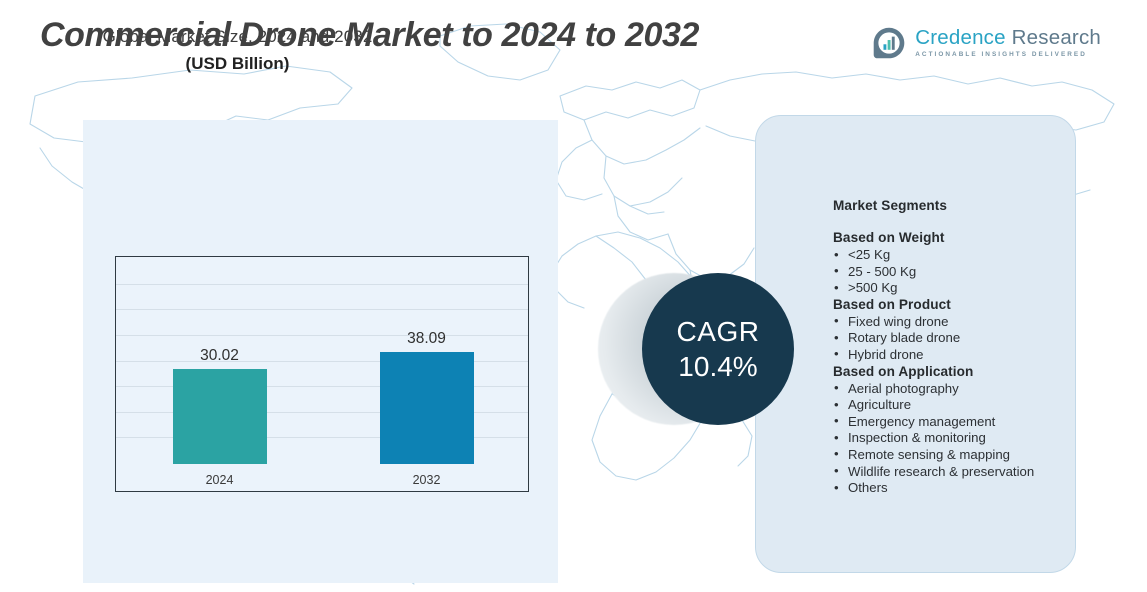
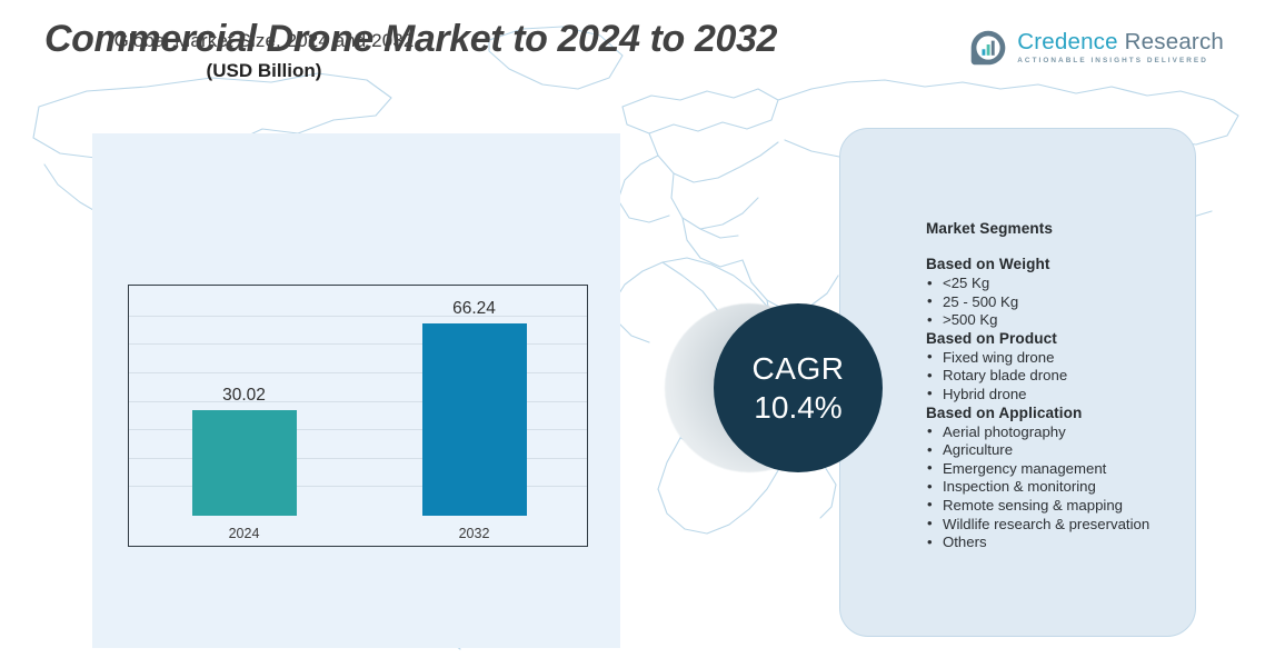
2032: 38.09 -> 66.24
